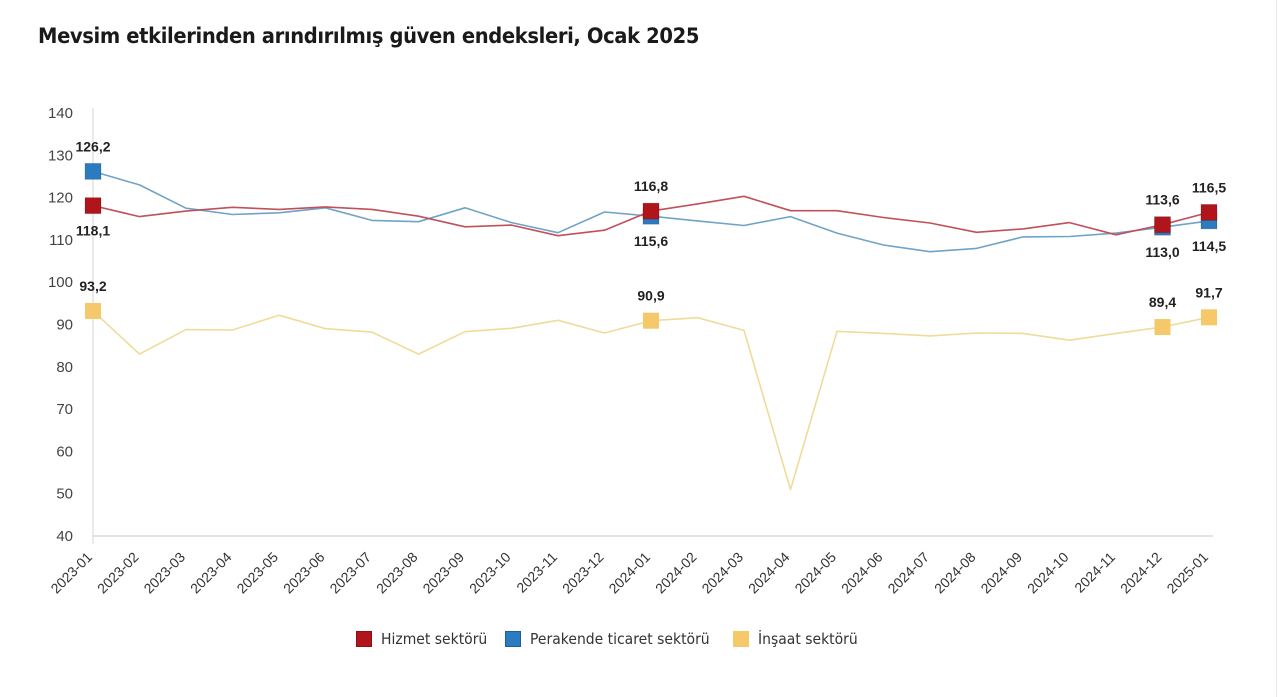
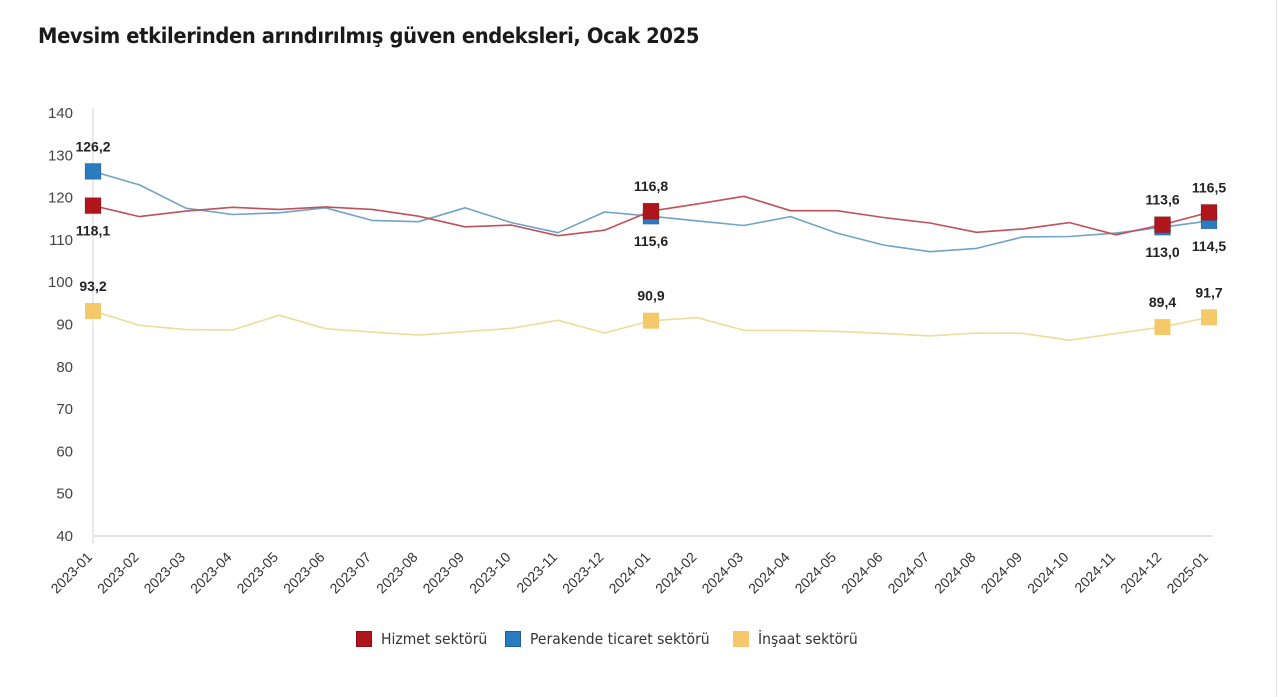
İnşaat sektörü/2023-02: 83 -> 90
İnşaat sektörü/2023-08: 83 -> 88
İnşaat sektörü/2024-04: 51 -> 89
